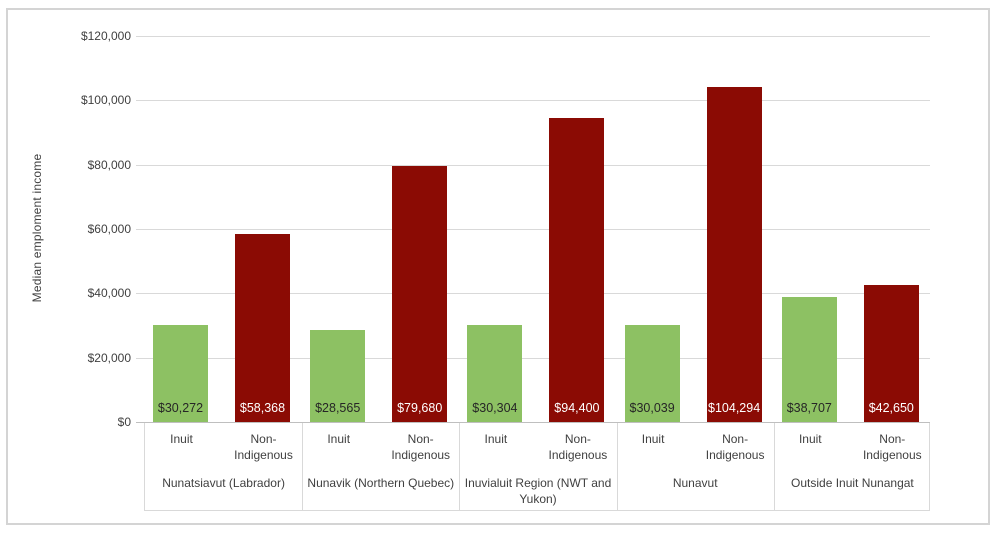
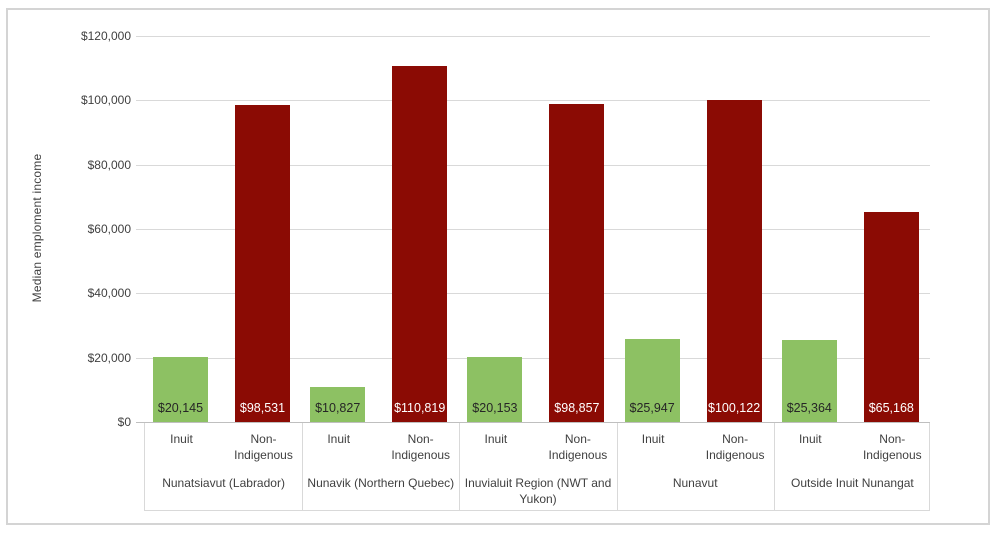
Inuit/Nunatsiavut (Labrador): $30,272 -> $20,145
Non-Indigenous/Nunatsiavut (Labrador): $58,368 -> $98,531
Inuit/Nunavik (Northern Quebec): $28,565 -> $10,827
Non-Indigenous/Nunavik (Northern Quebec): $79,680 -> $110,819
Inuit/Inuvialuit Region (NWT and Yukon): $30,304 -> $20,153
Non-Indigenous/Inuvialuit Region (NWT and Yukon): $94,400 -> $98,857
Inuit/Nunavut: $30,039 -> $25,947
Non-Indigenous/Nunavut: $104,294 -> $100,122
Inuit/Outside Inuit Nunangat: $38,707 -> $25,364
Non-Indigenous/Outside Inuit Nunangat: $42,650 -> $65,168
